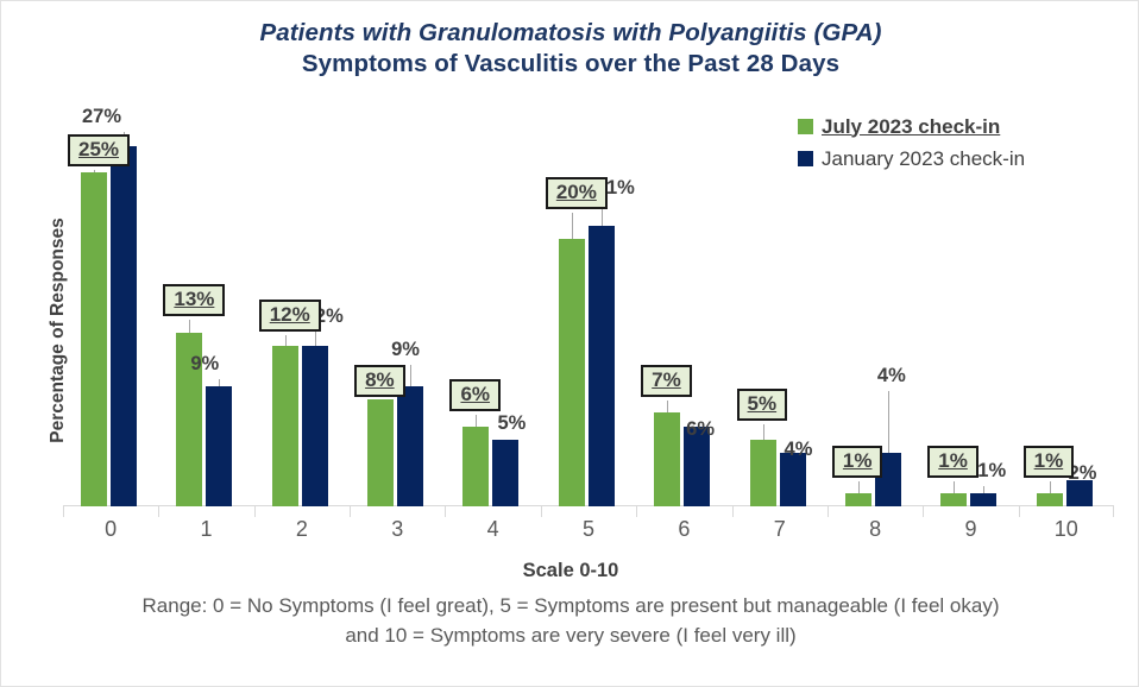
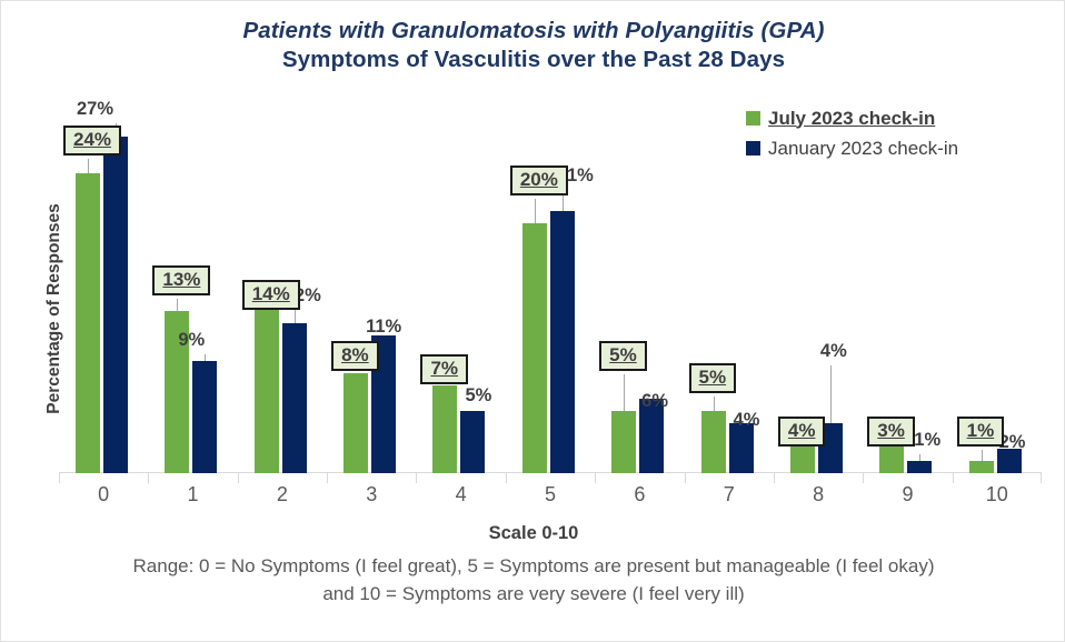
July 2023 check-in/0: 25% -> 24%
July 2023 check-in/2: 12% -> 14%
January 2023 check-in/3: 9% -> 11%
July 2023 check-in/4: 6% -> 7%
July 2023 check-in/6: 7% -> 5%
July 2023 check-in/8: 1% -> 4%
July 2023 check-in/9: 1% -> 3%
